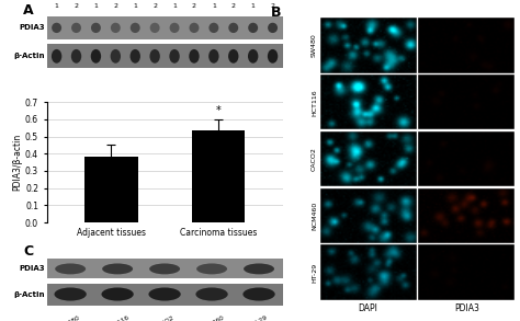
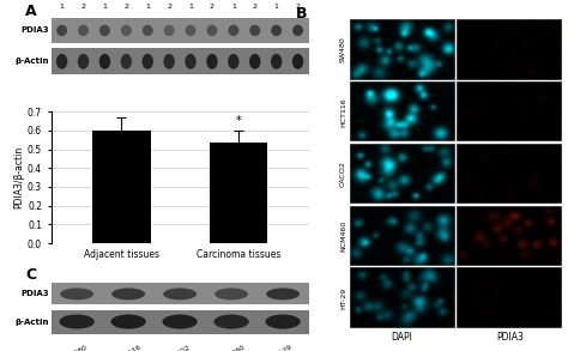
Adjacent tissues: 0.38 -> 0.60
